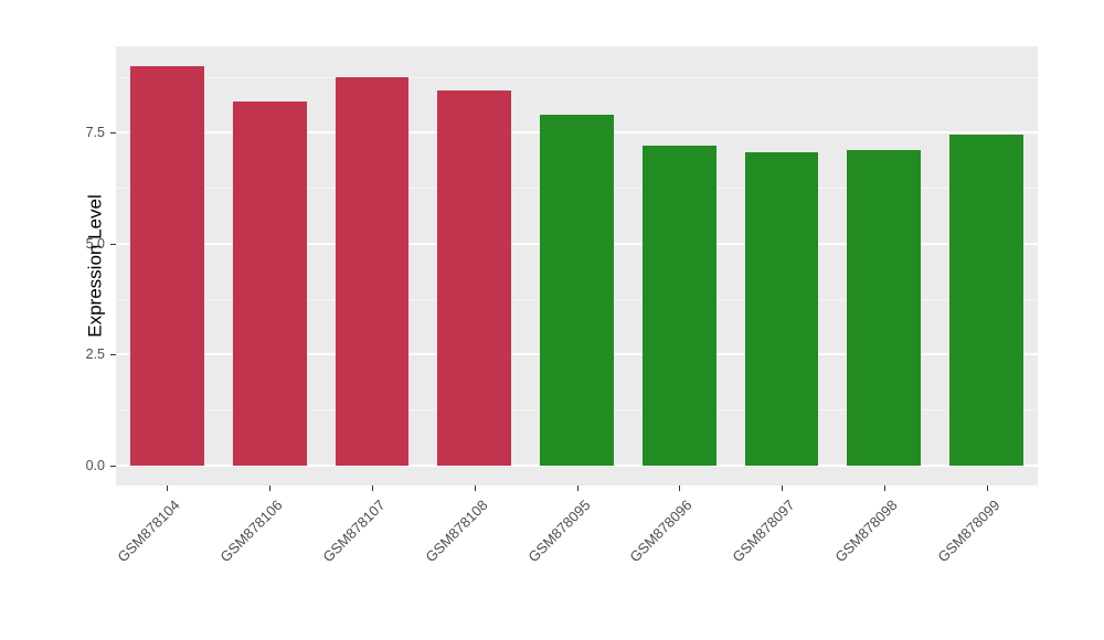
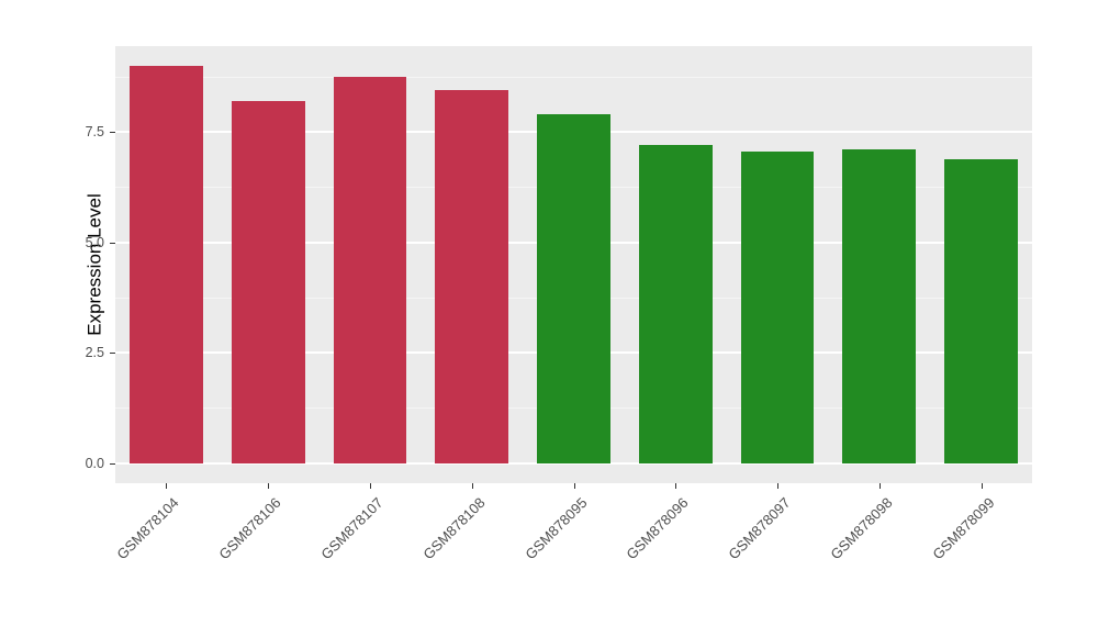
GSM878099: 7.5 -> 6.9
